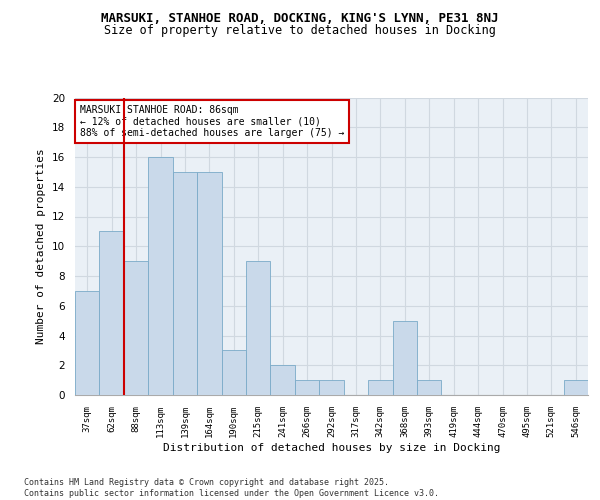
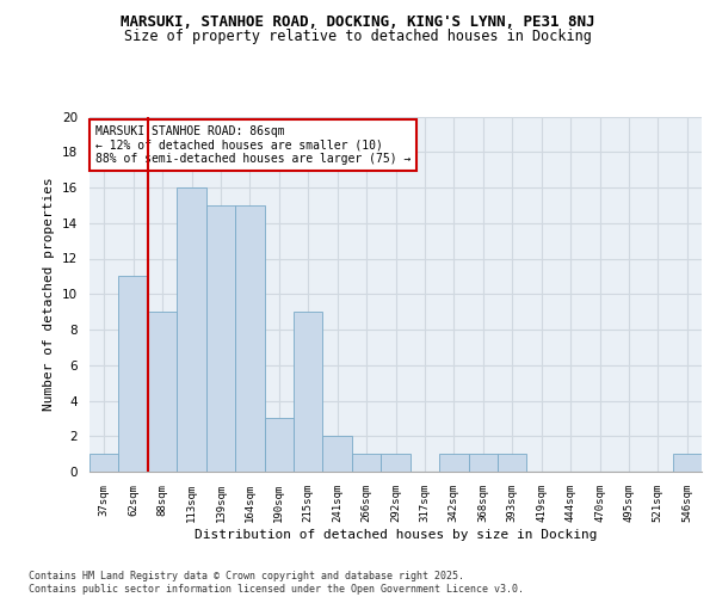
37sqm: 7 -> 1
368sqm: 5 -> 1
